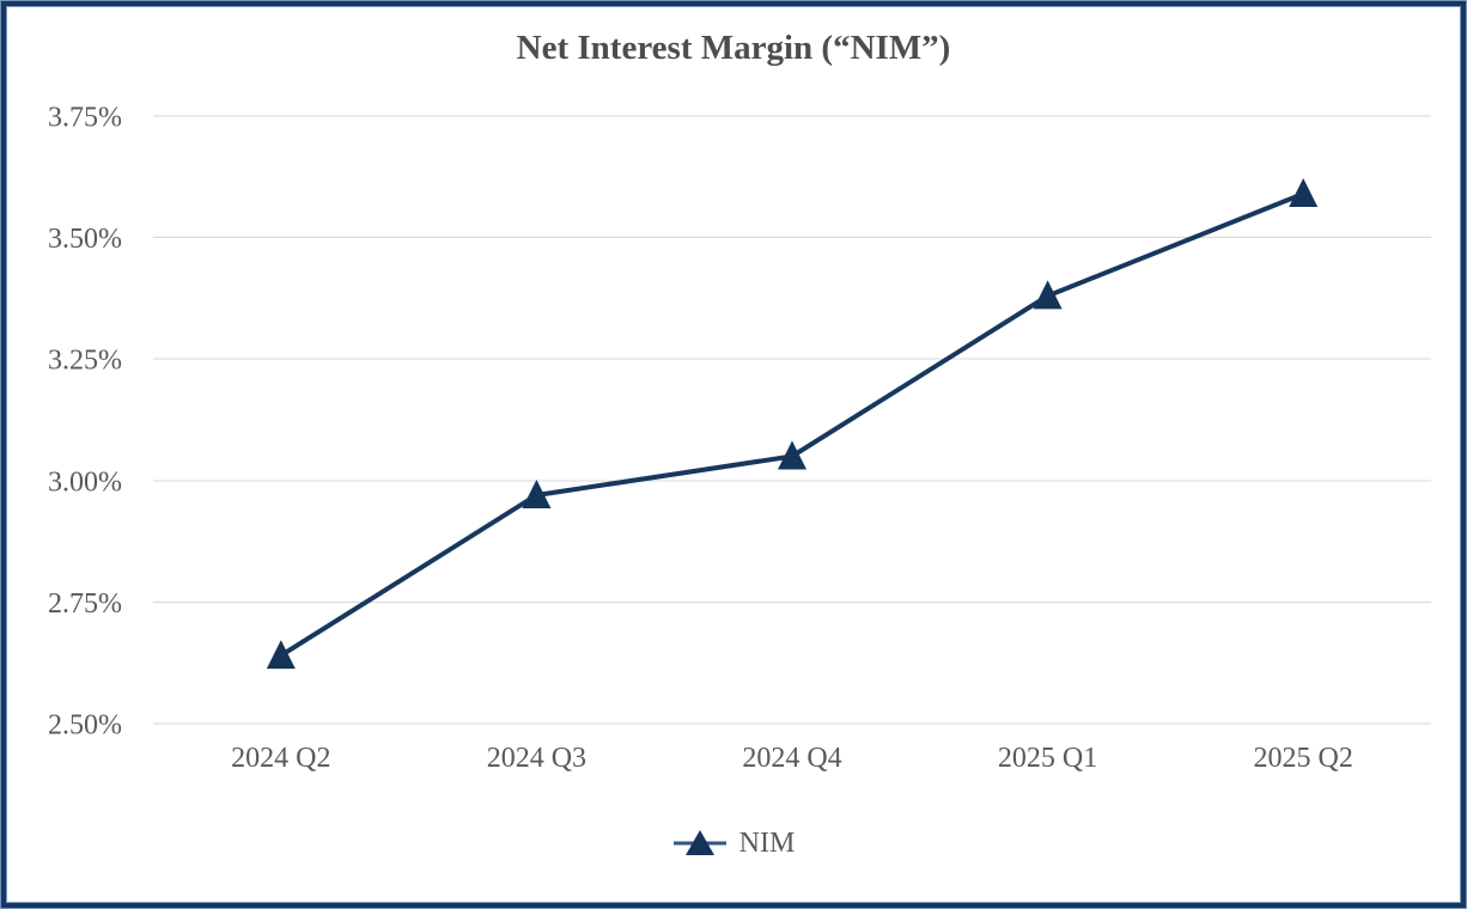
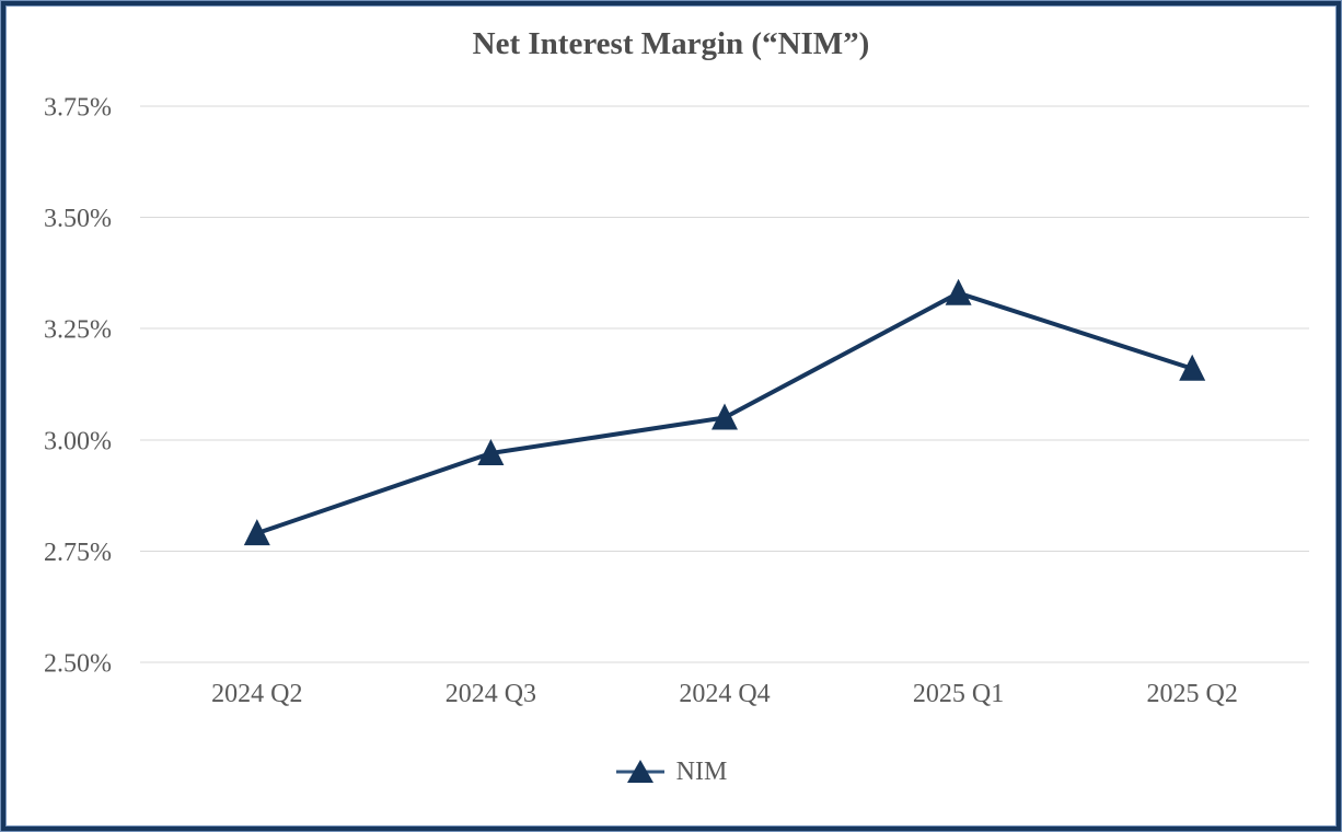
2024 Q2: 2.64% -> 2.79%
2025 Q1: 3.38% -> 3.33%
2025 Q2: 3.59% -> 3.16%
